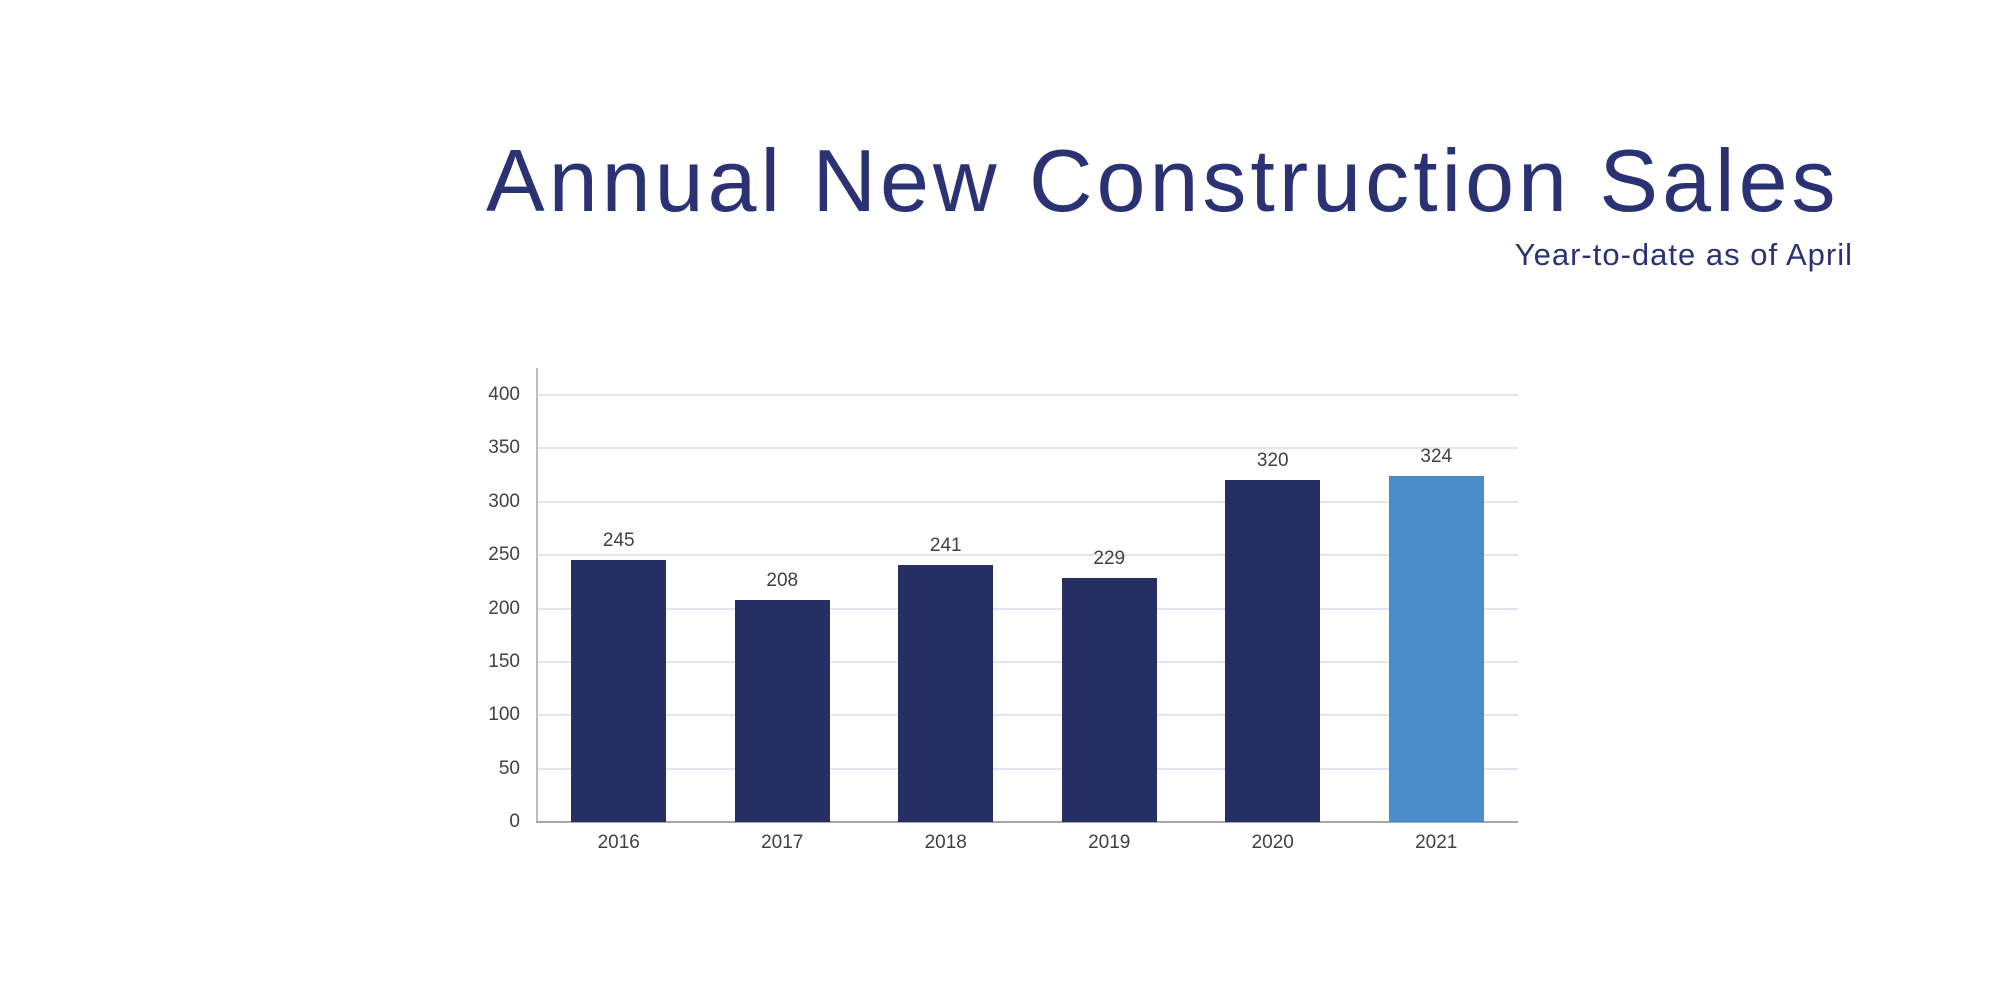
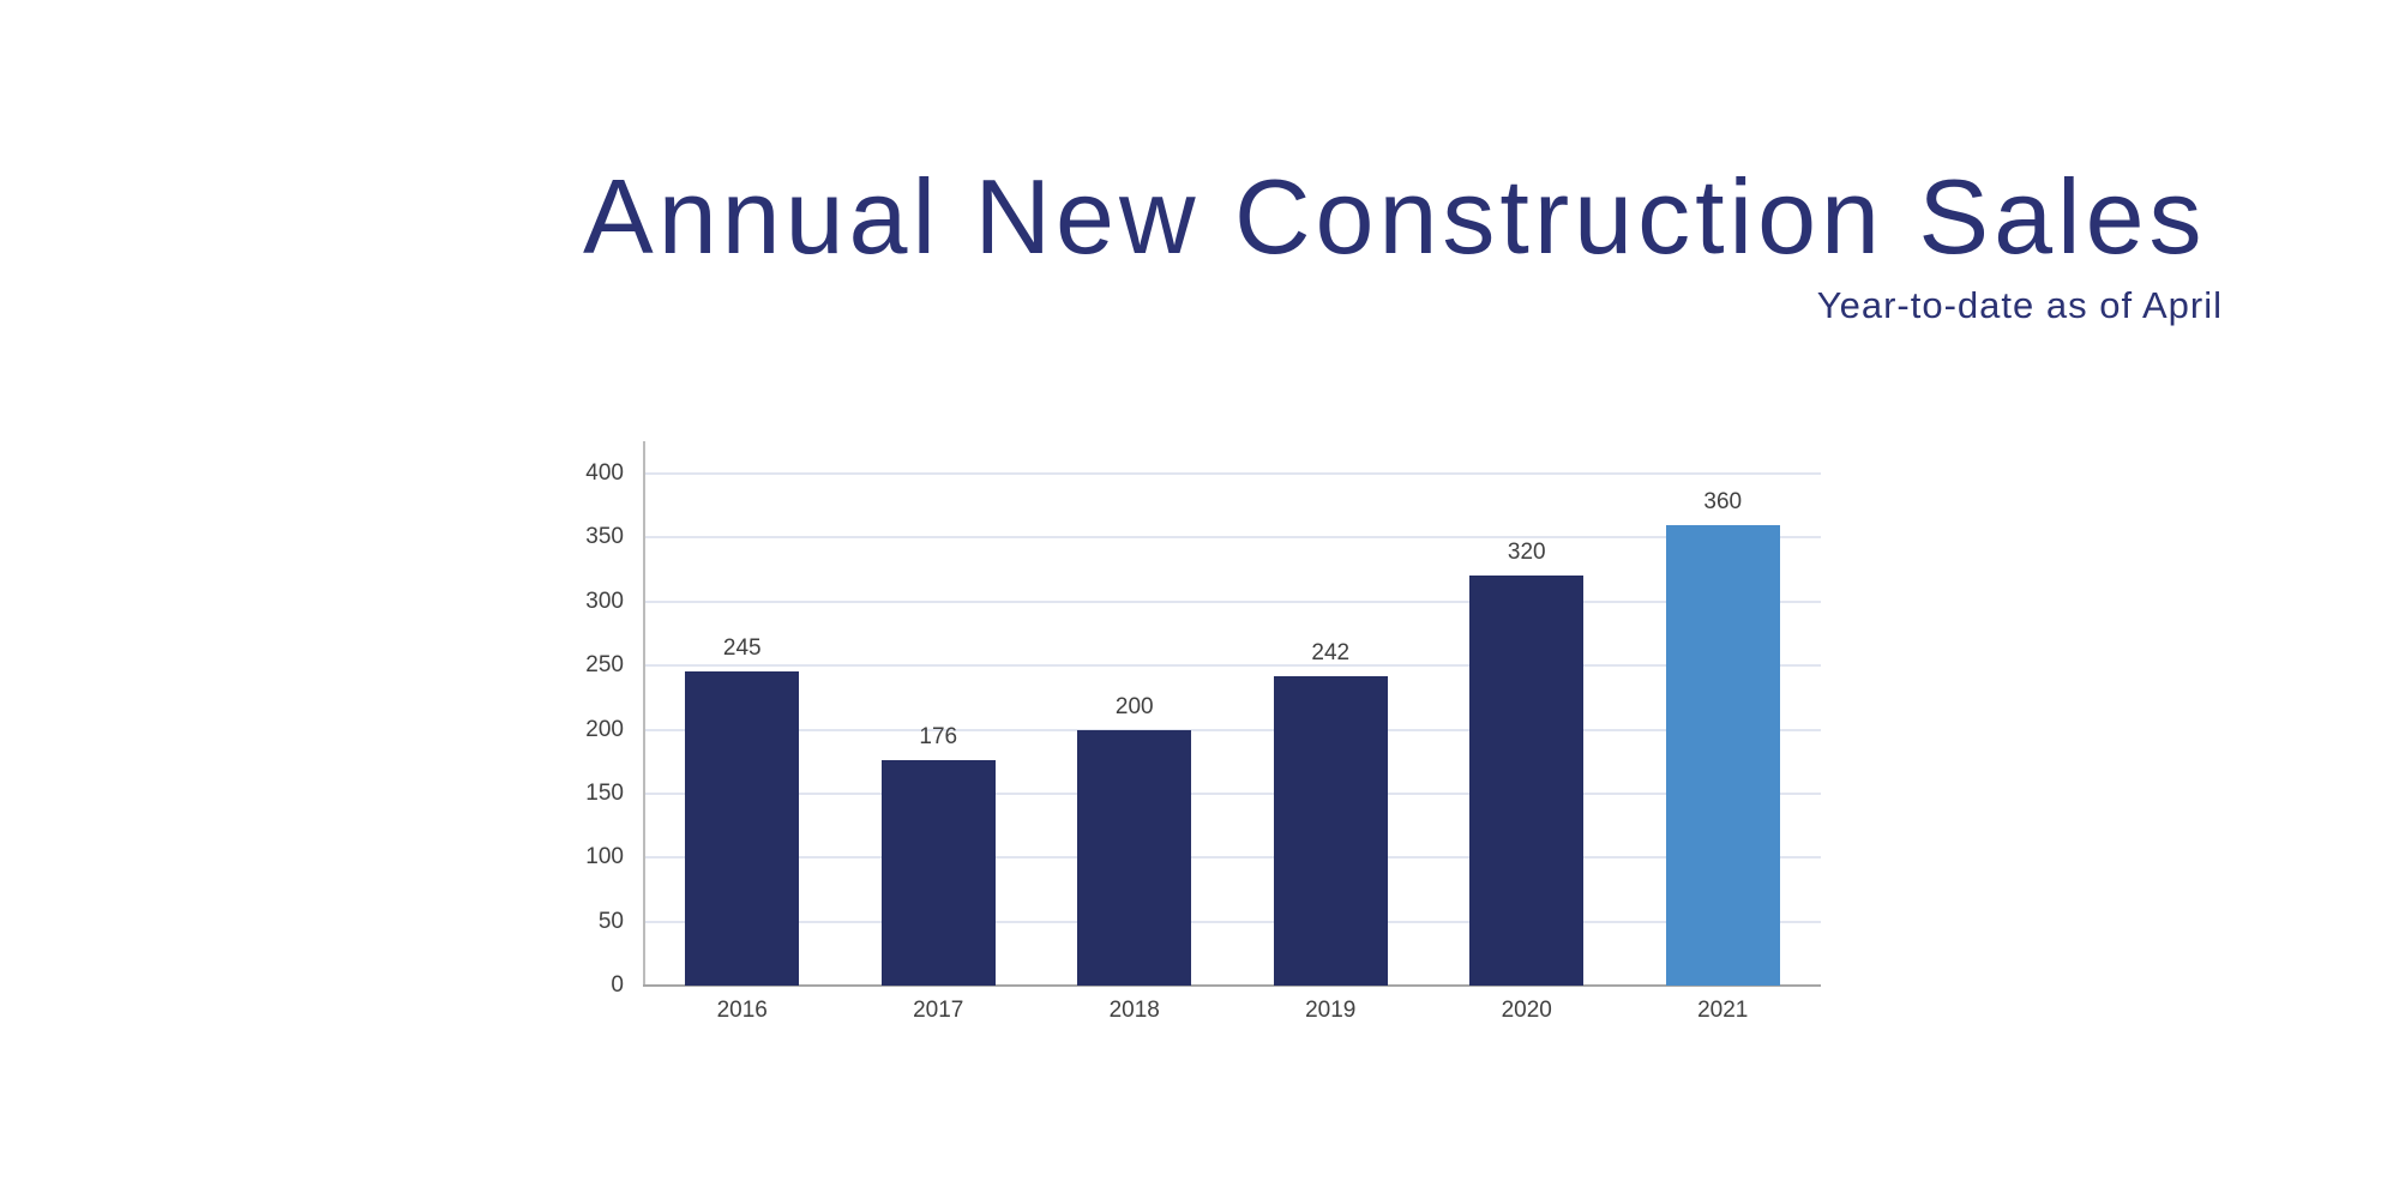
2017: 208 -> 176
2018: 241 -> 200
2019: 229 -> 242
2021: 324 -> 360
